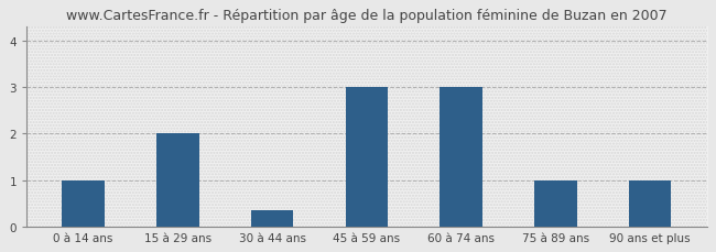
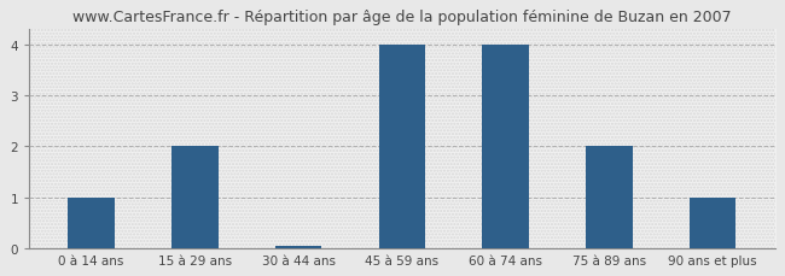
30 à 44 ans: 0.35 -> 0.05
45 à 59 ans: 3.00 -> 4.00
60 à 74 ans: 3.00 -> 4.00
75 à 89 ans: 1.00 -> 2.00
